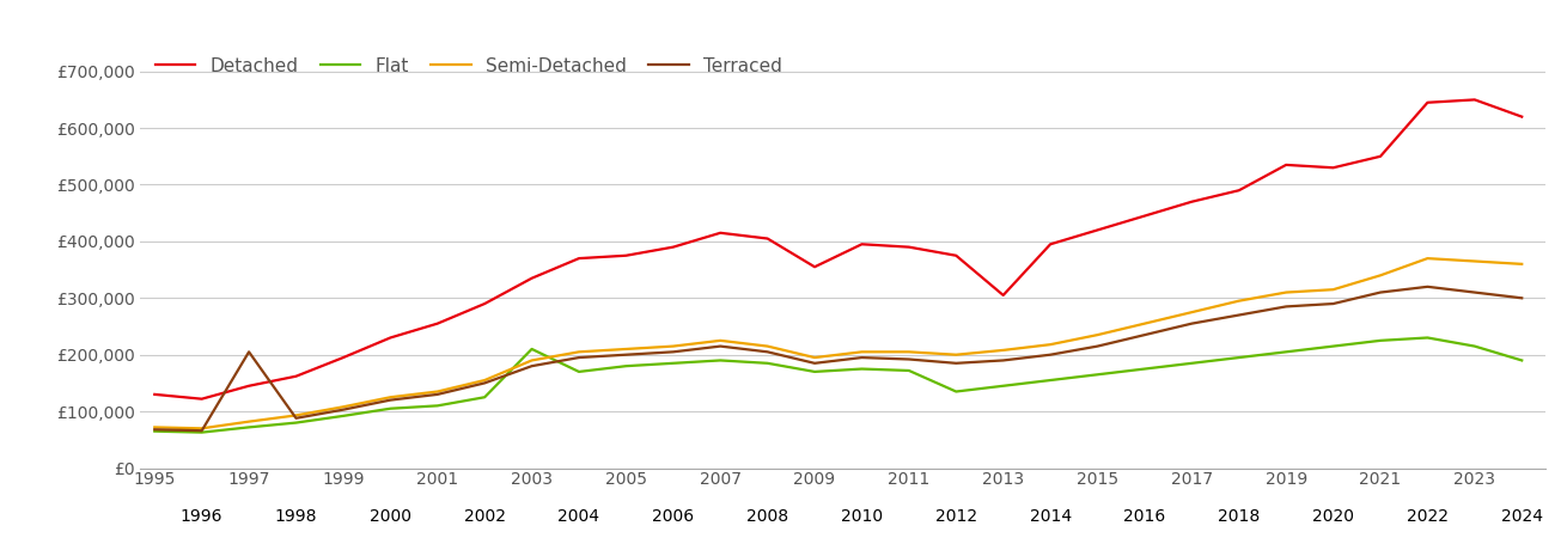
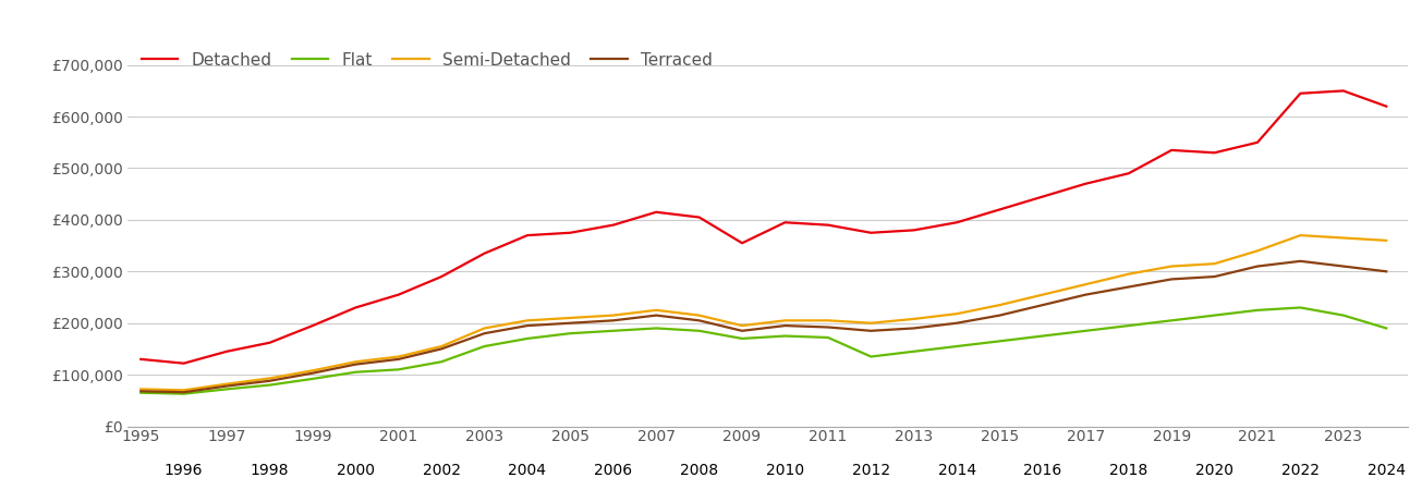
Terraced/1997: £205,000 -> £78,000
Flat/2003: £210,000 -> £155,000
Detached/2013: £305,000 -> £380,000
